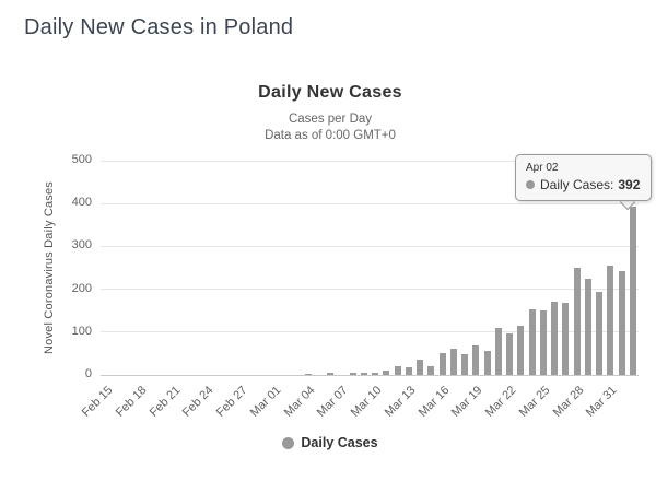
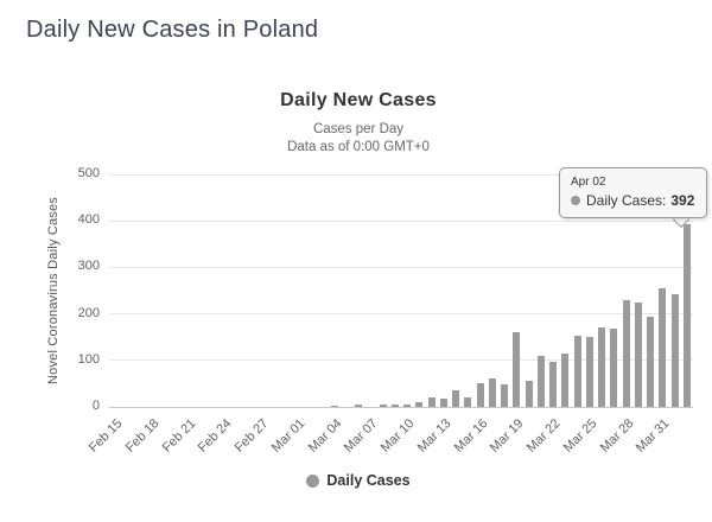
Mar 19: 70 -> 160
Mar 28: 250 -> 230
